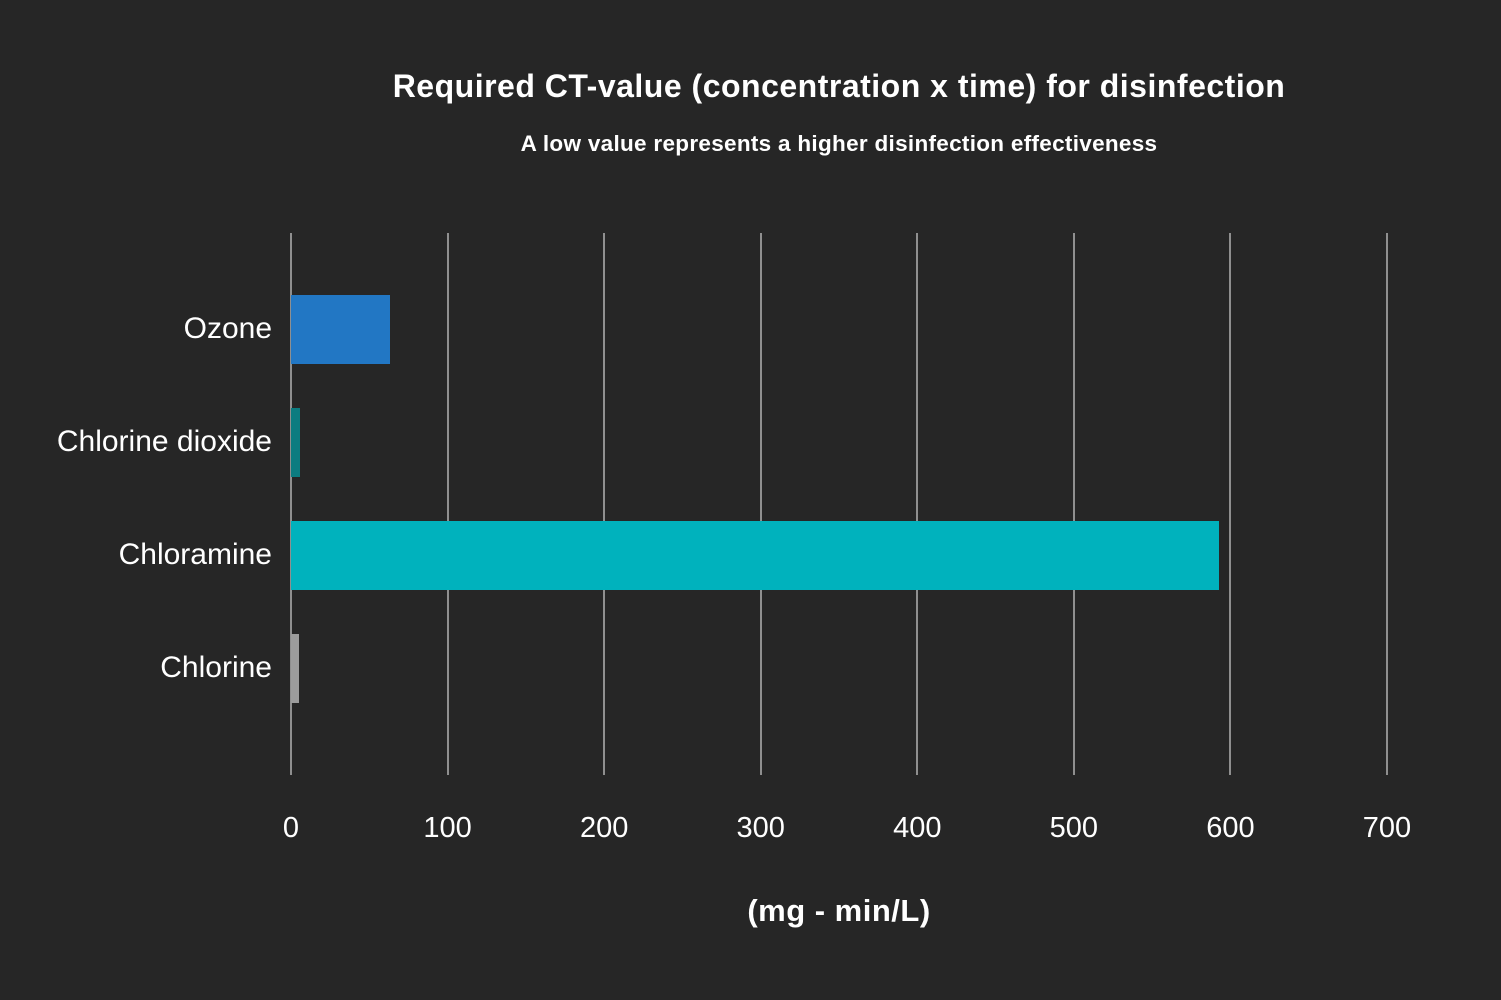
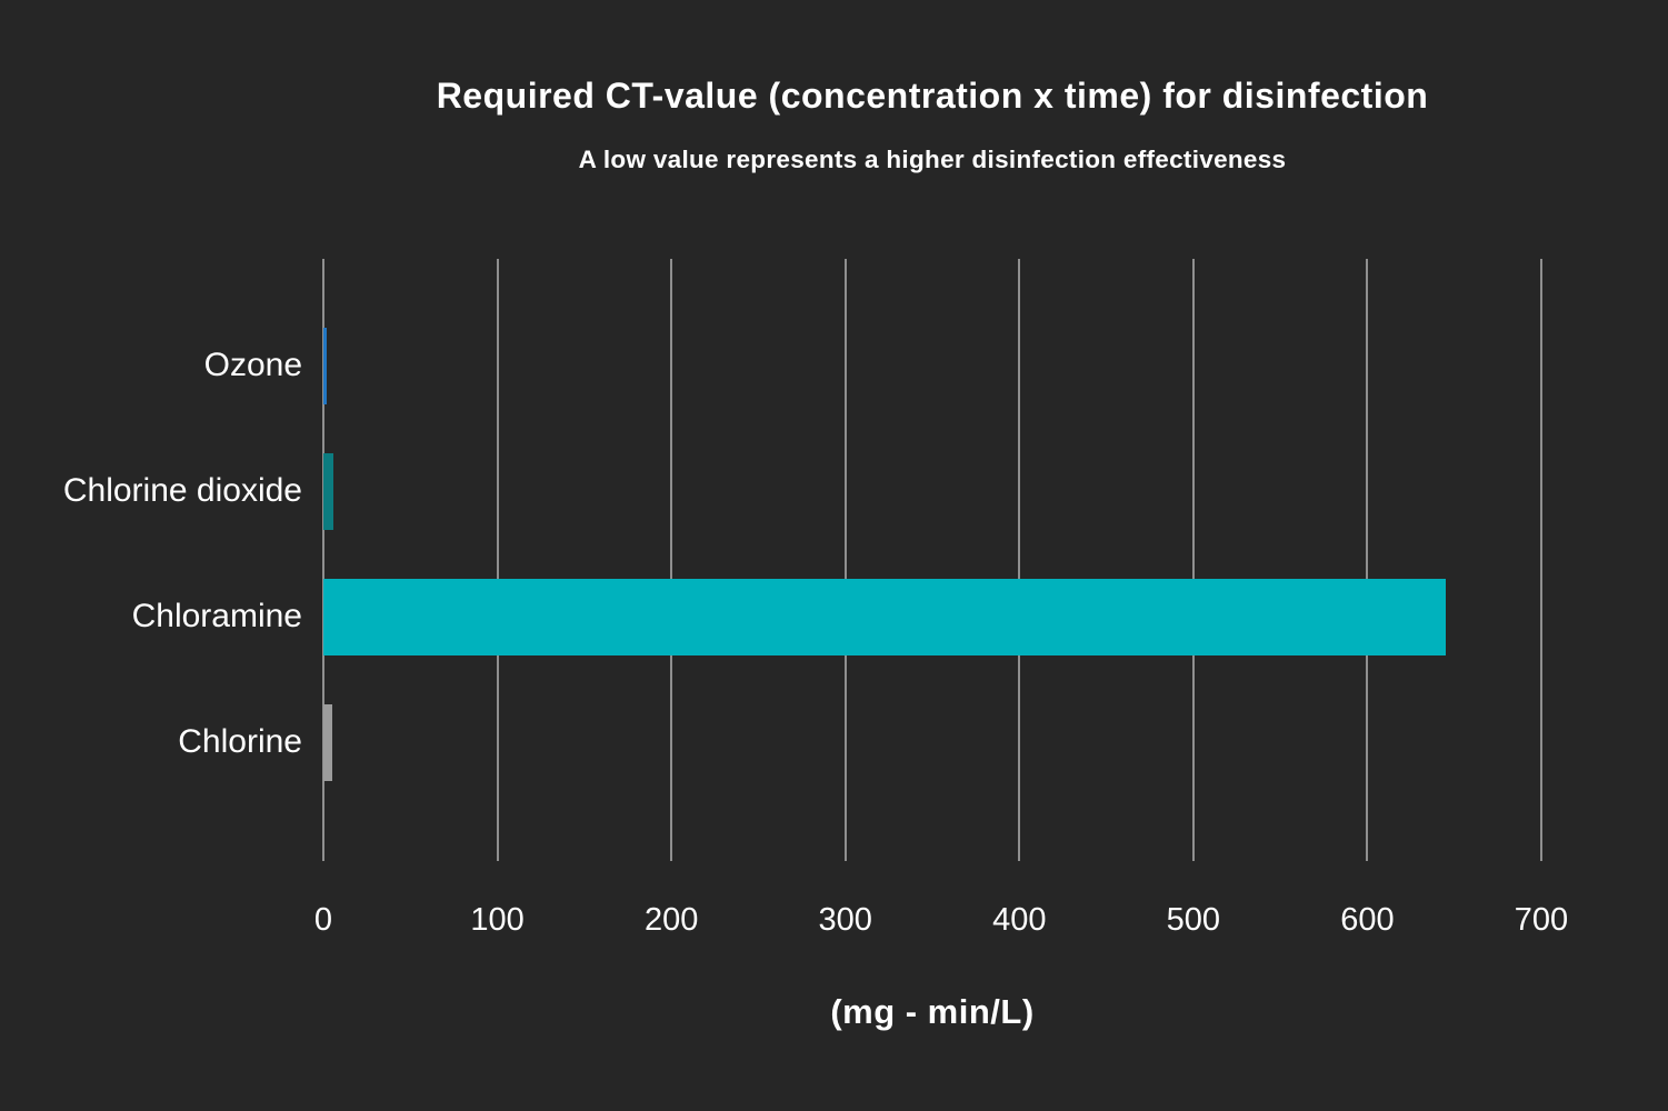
Ozone: 63 -> 2
Chloramine: 593 -> 645
